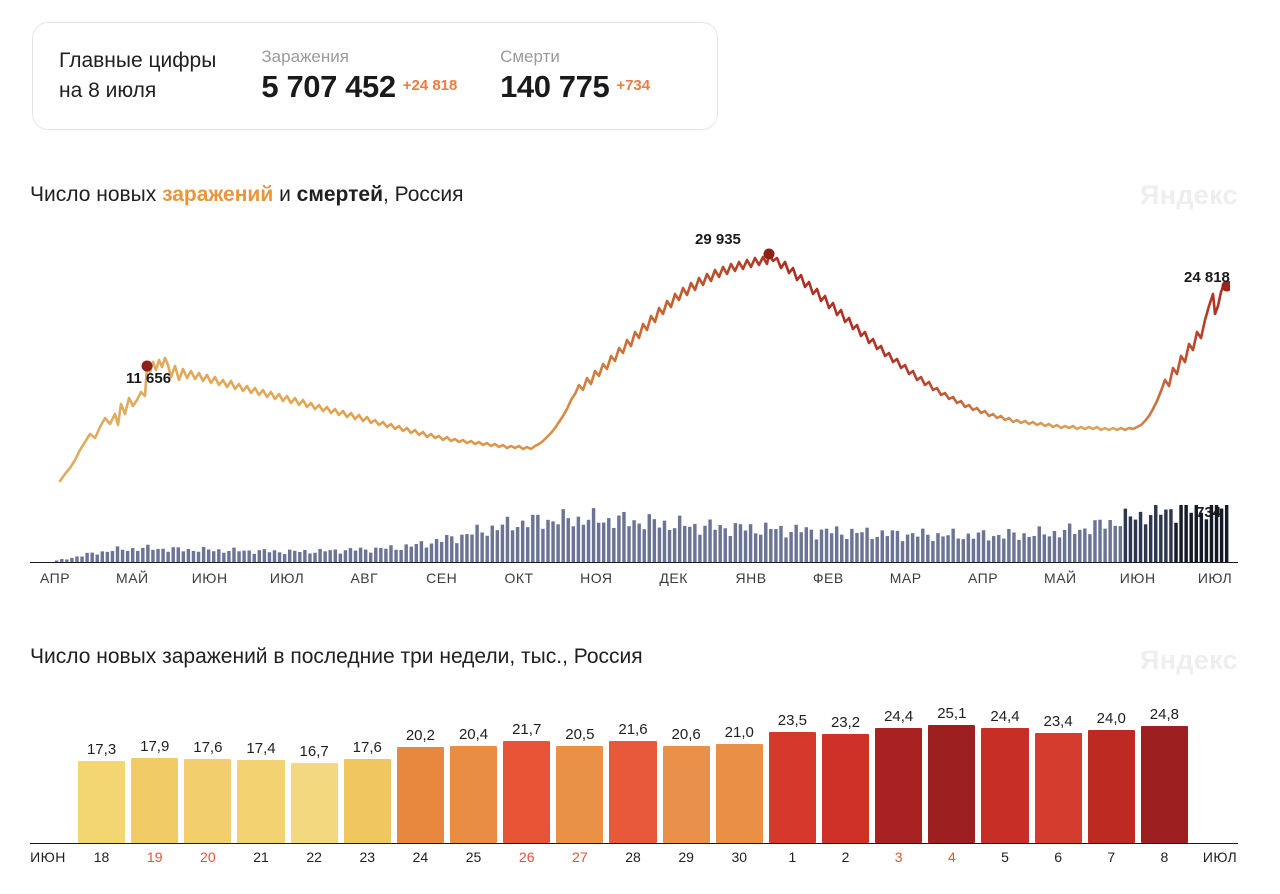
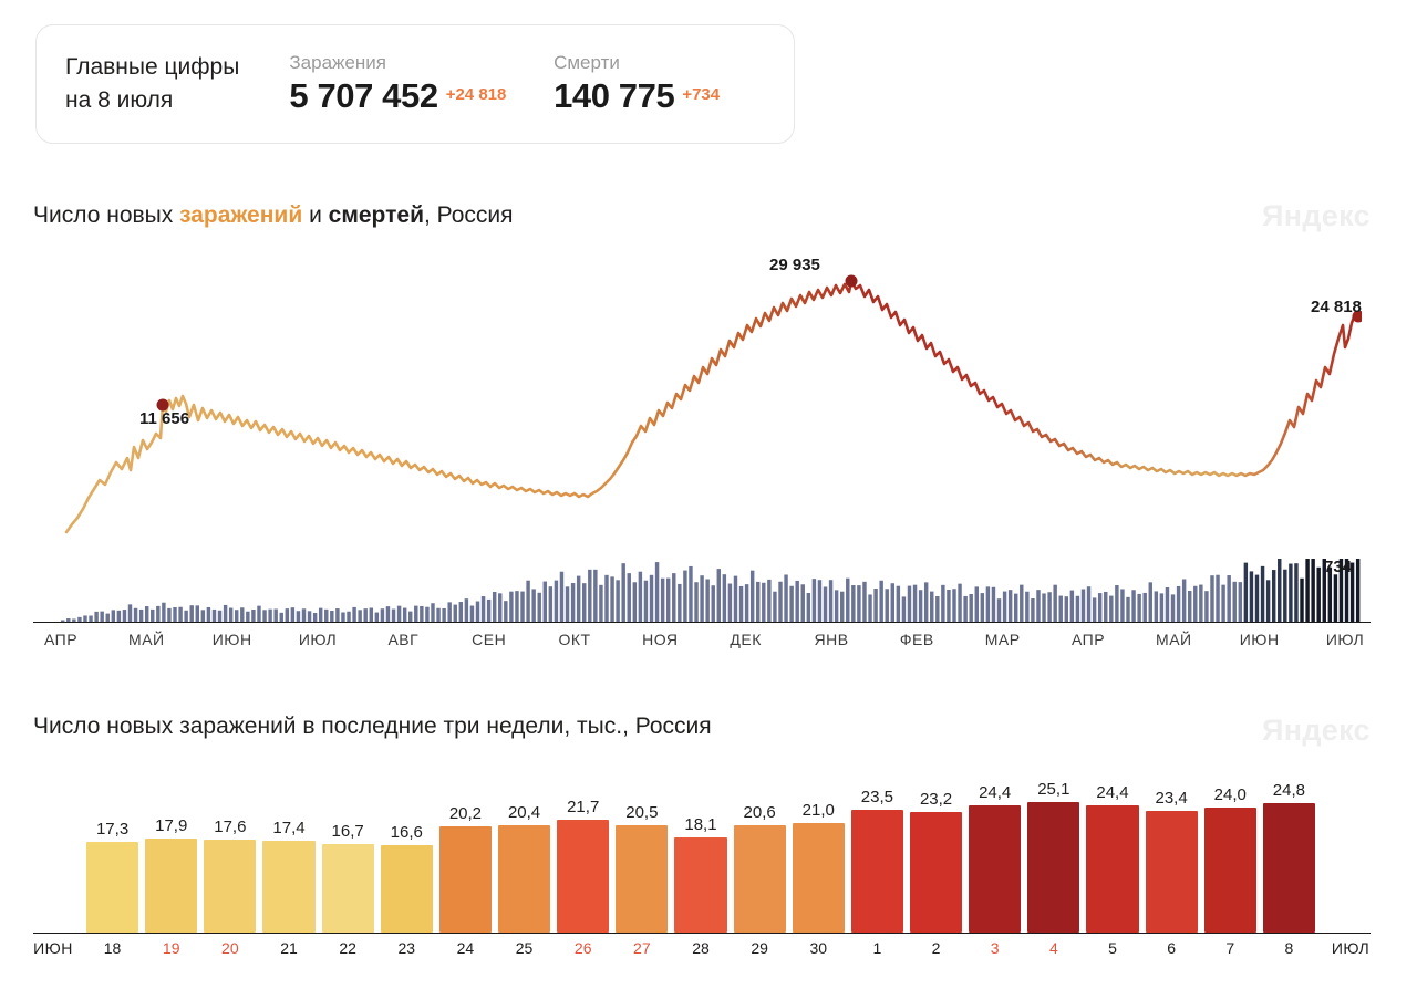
Число новых заражений в последние три недели, тыс., Россия/23: 17,6 -> 16,6
Число новых заражений в последние три недели, тыс., Россия/28: 21,6 -> 18,1
